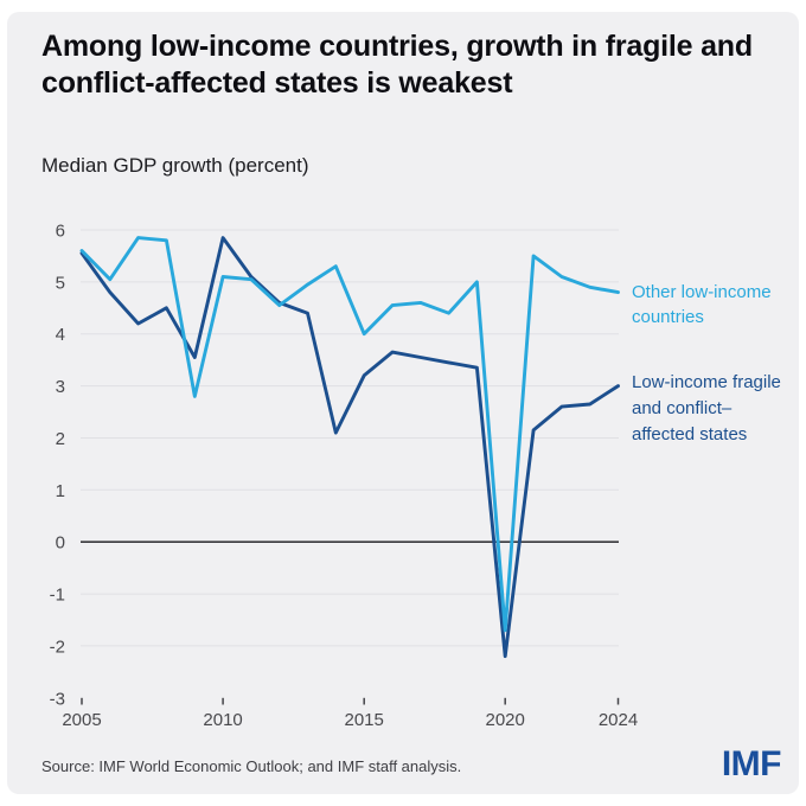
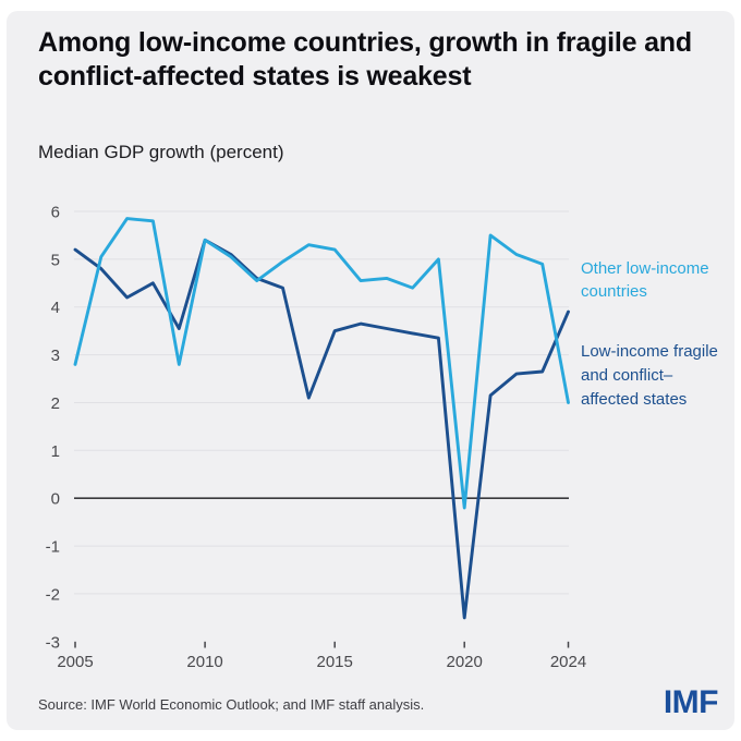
Other low-income countries/2005: 5.6 -> 2.8
Low-income fragile and conflict–affected states/2005: 5.5 -> 5.2
Other low-income countries/2010: 5.1 -> 5.4
Low-income fragile and conflict–affected states/2010: 5.8 -> 5.4
Other low-income countries/2015: 4.0 -> 5.2
Low-income fragile and conflict–affected states/2015: 3.2 -> 3.5
Other low-income countries/2020: -1.7 -> -0.2
Low-income fragile and conflict–affected states/2020: -2.2 -> -2.5
Other low-income countries/2024: 4.8 -> 2.0
Low-income fragile and conflict–affected states/2024: 3.0 -> 3.9
